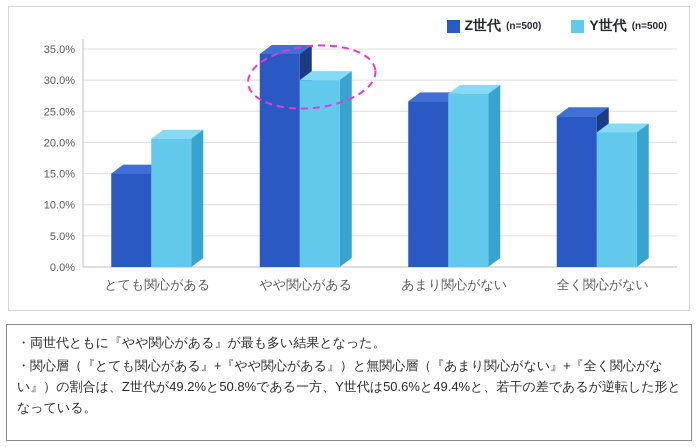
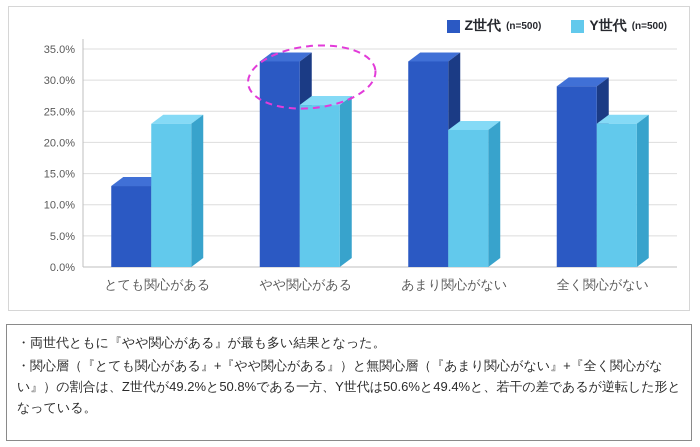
Z世代 (n=500)/とても関心がある: 15% -> 13%
Y世代 (n=500)/とても関心がある: 21% -> 23%
Z世代 (n=500)/やや関心がある: 34% -> 33%
Y世代 (n=500)/やや関心がある: 30% -> 26%
Z世代 (n=500)/あまり関心がない: 27% -> 33%
Y世代 (n=500)/あまり関心がない: 28% -> 22%
Z世代 (n=500)/全く関心がない: 24% -> 29%
Y世代 (n=500)/全く関心がない: 22% -> 23%
